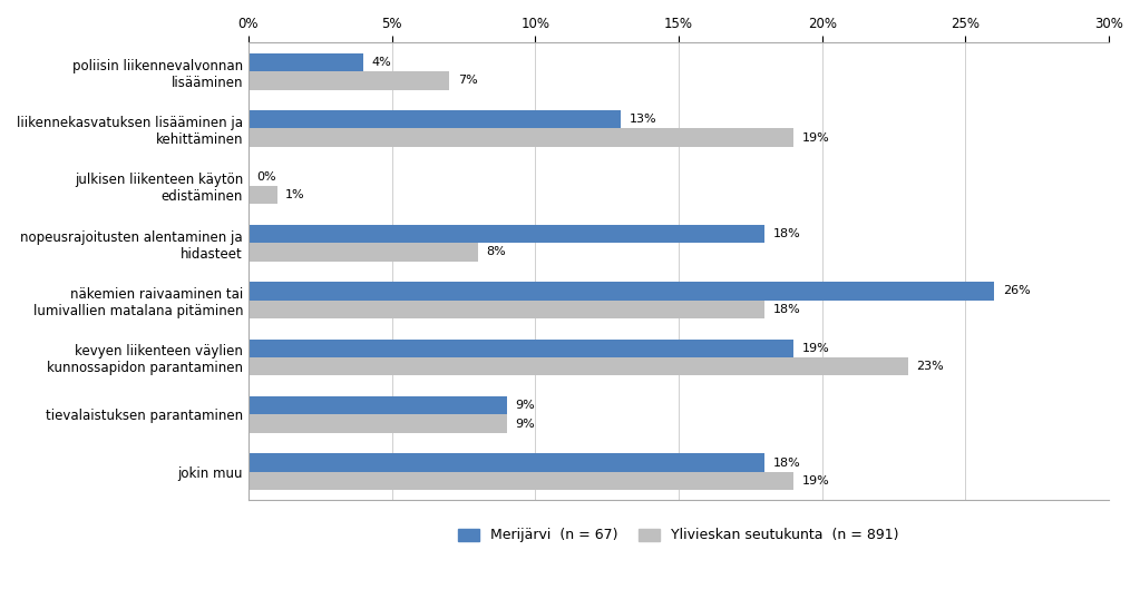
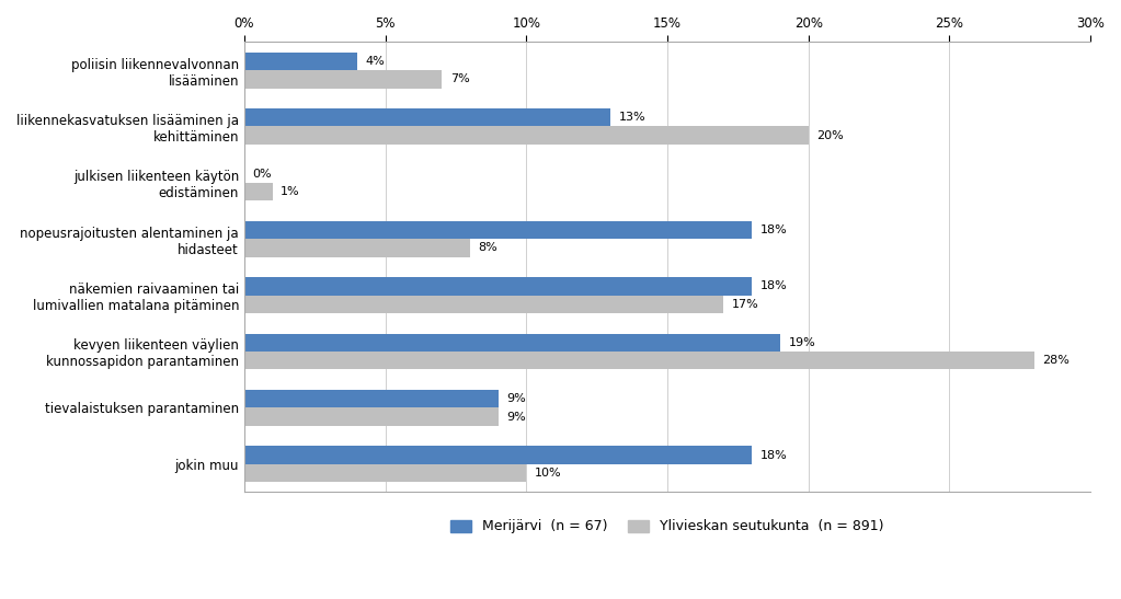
Ylivieskan seutukunta (n = 891)/liikennekasvatuksen lisääminen ja kehittäminen: 19% -> 20%
Merijärvi (n = 67)/näkemien raivaaminen tai lumivallien matalana pitäminen: 26% -> 18%
Ylivieskan seutukunta (n = 891)/näkemien raivaaminen tai lumivallien matalana pitäminen: 18% -> 17%
Ylivieskan seutukunta (n = 891)/kevyen liikenteen väylien kunnossapidon parantaminen: 23% -> 28%
Ylivieskan seutukunta (n = 891)/jokin muu: 19% -> 10%
